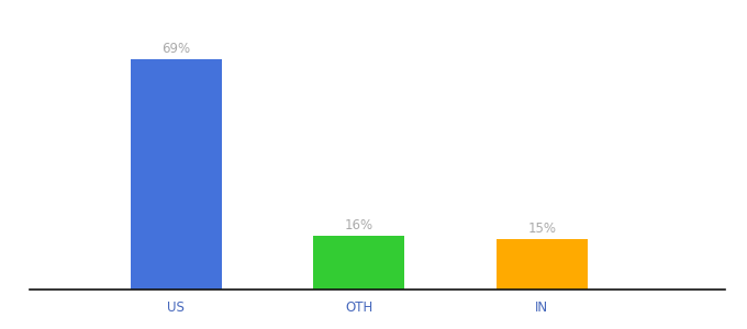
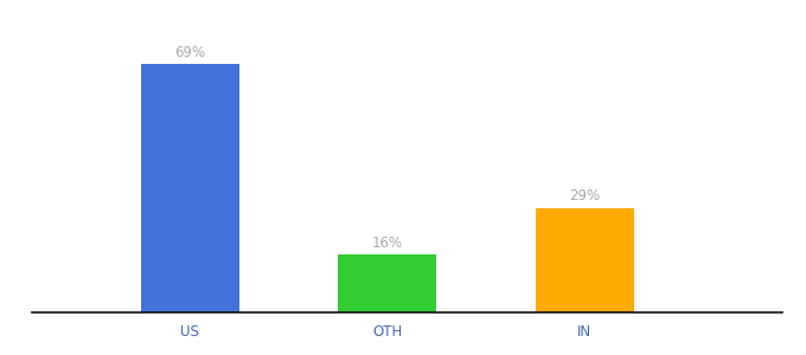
IN: 15% -> 29%
